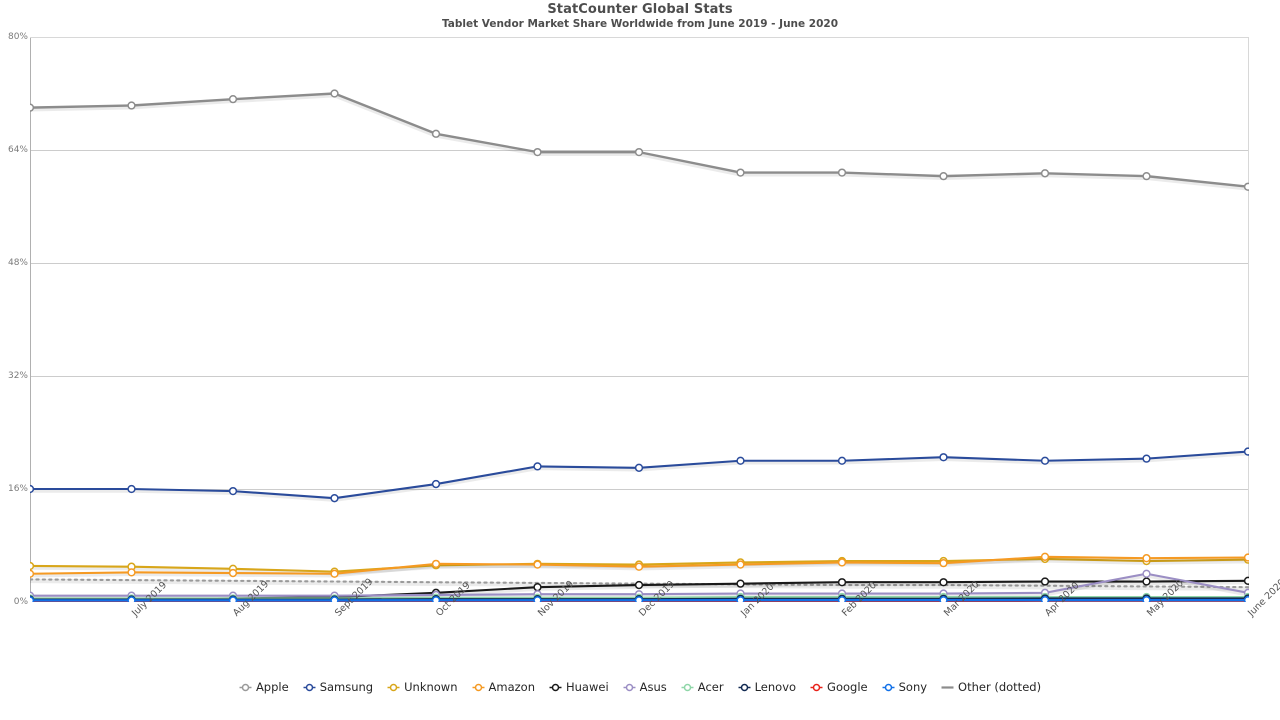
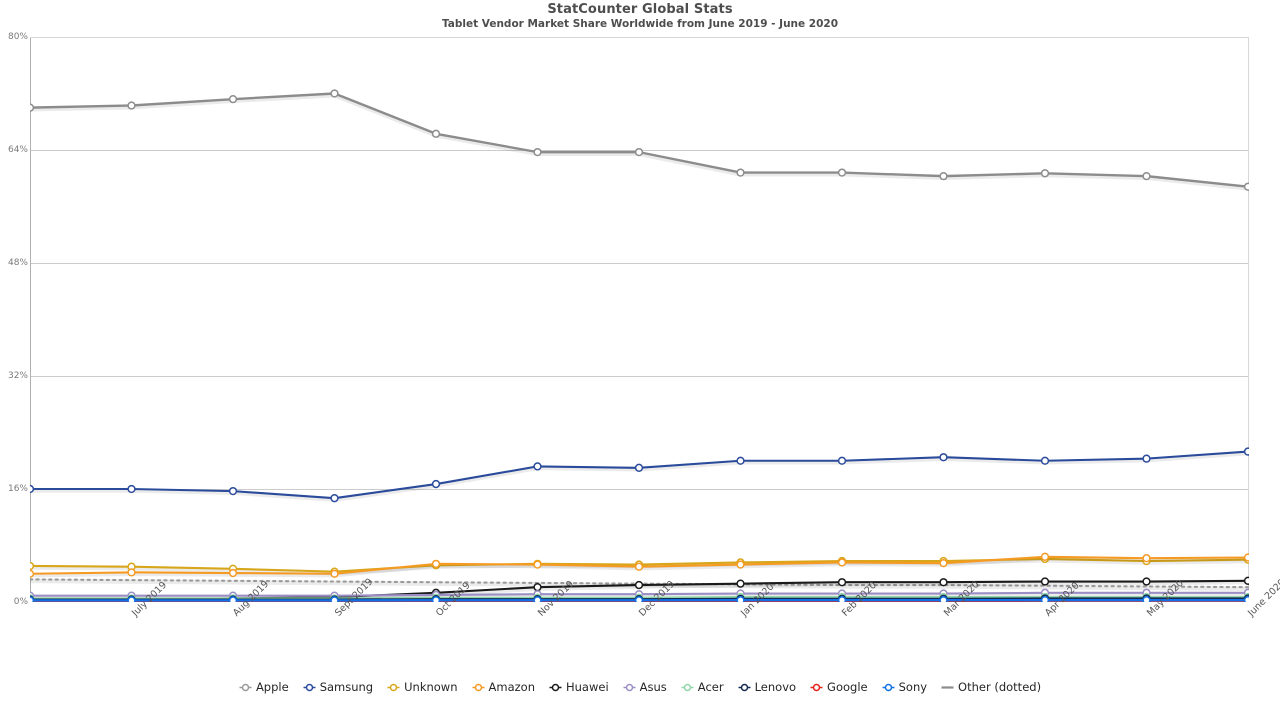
Asus/May 2020: 4% -> 1%
